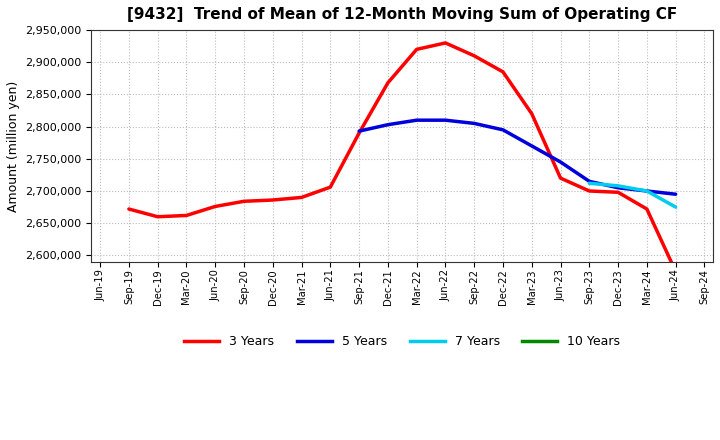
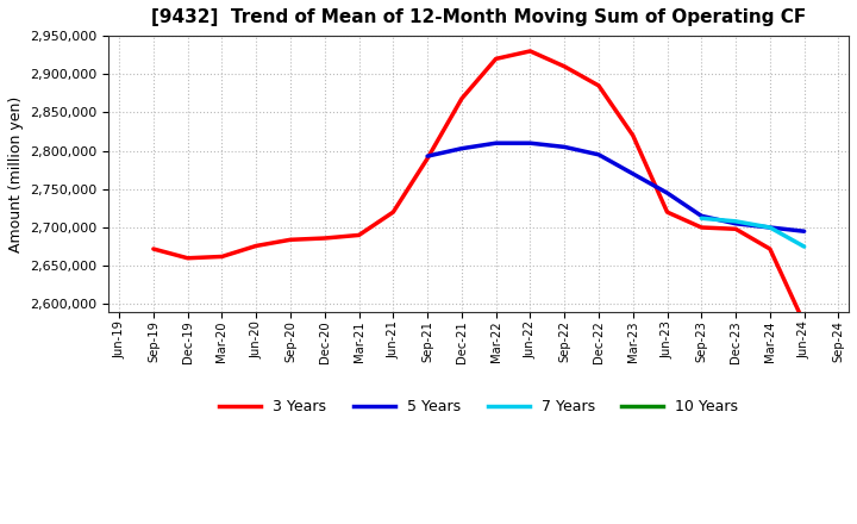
3 Years/Jun-21: 2,706,000 -> 2,720,000
